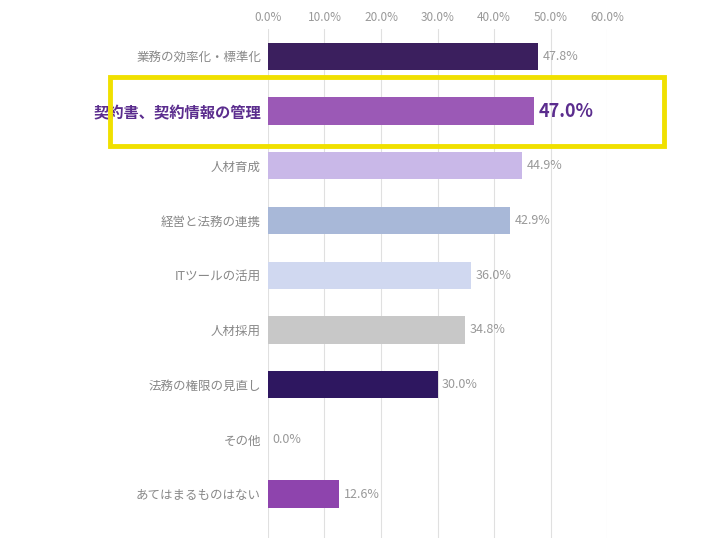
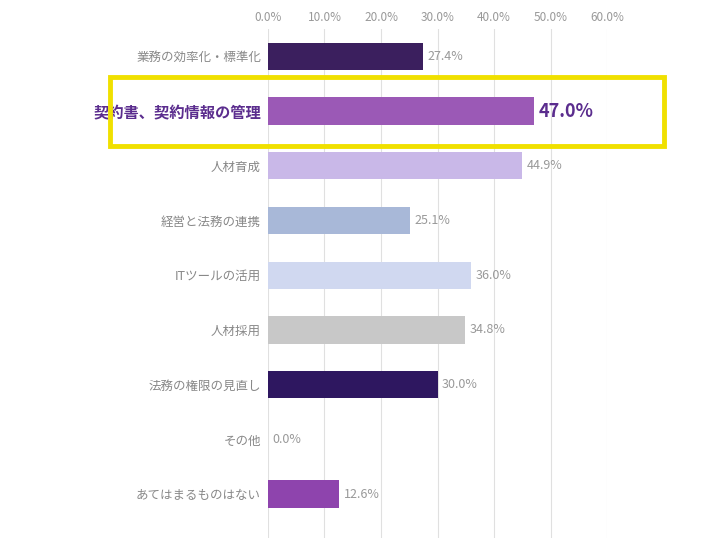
業務の効率化・標準化: 47.8% -> 27.4%
経営と法務の連携: 42.9% -> 25.1%
